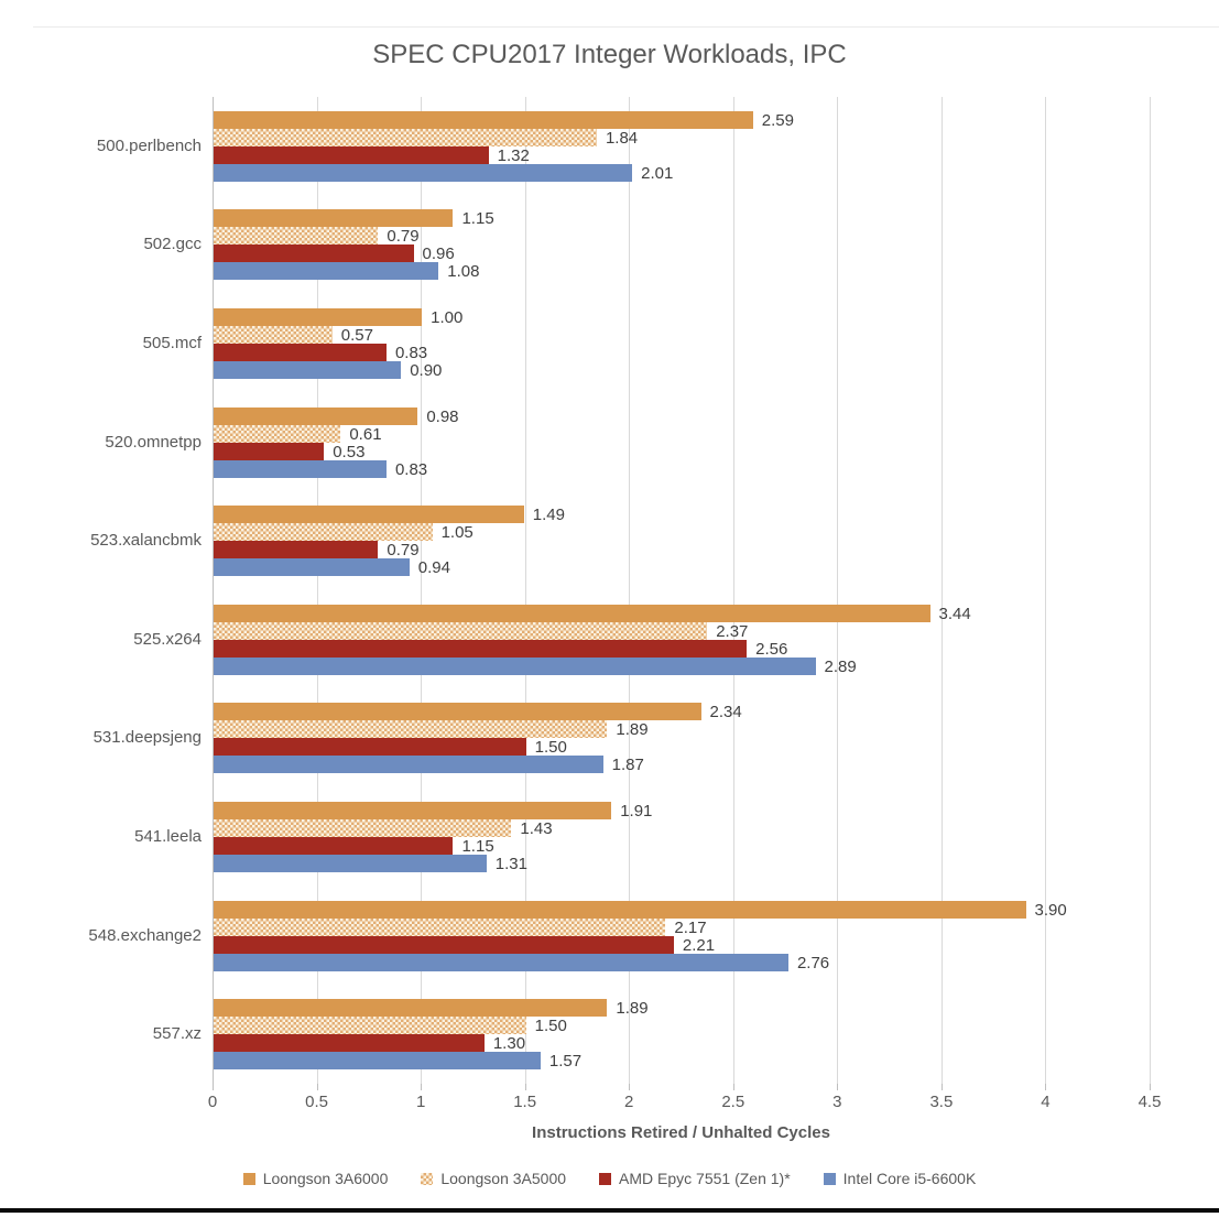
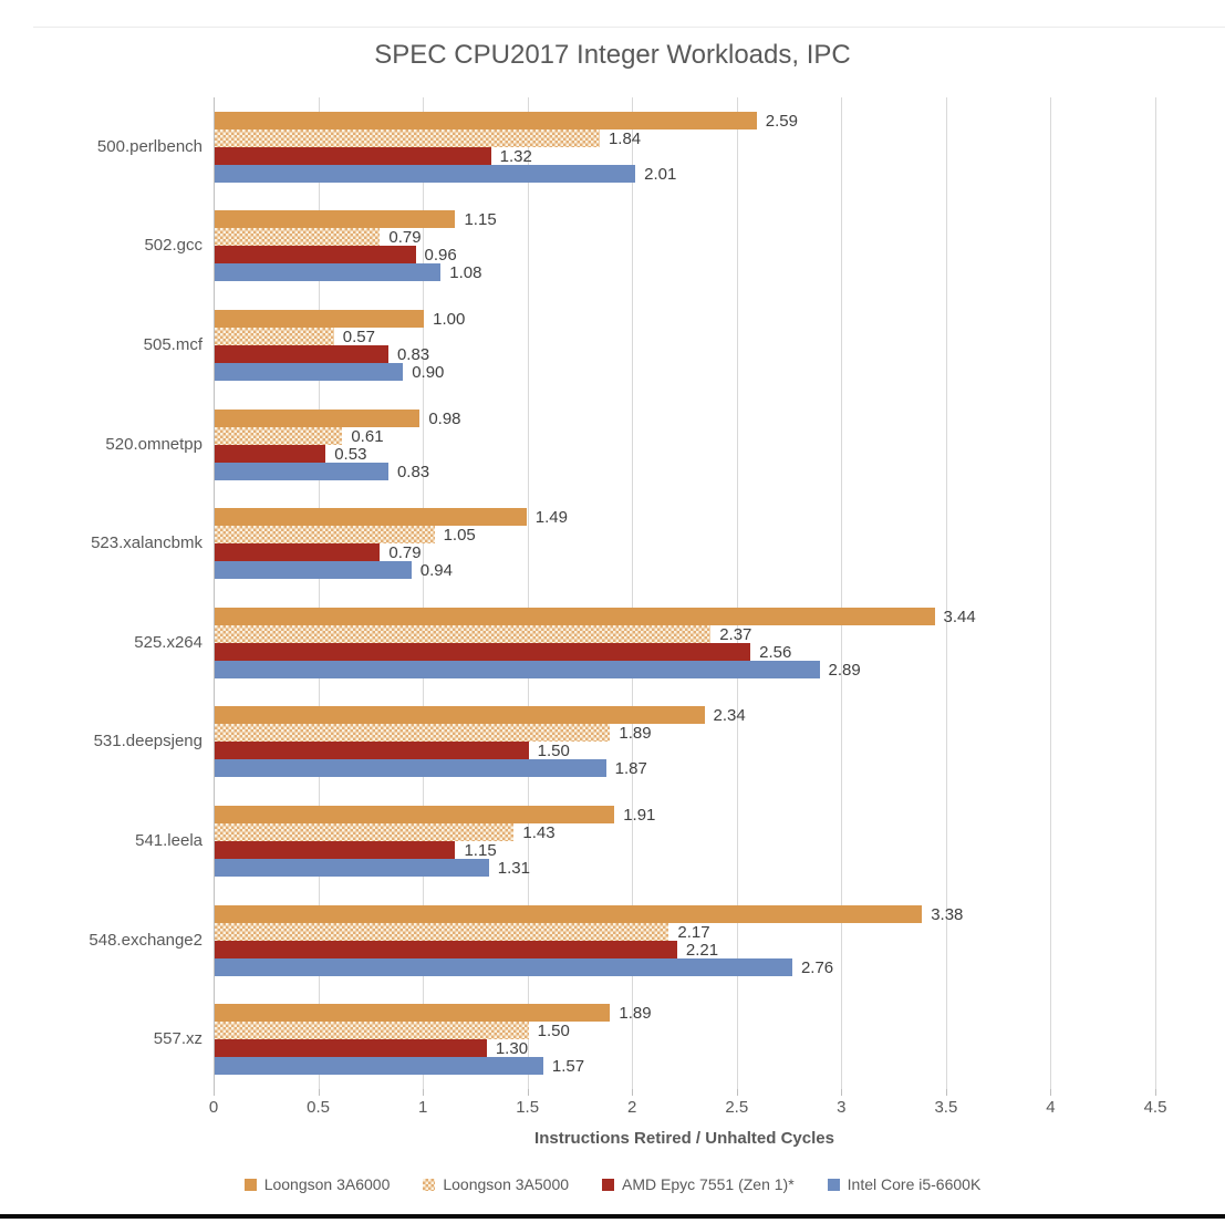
Loongson 3A6000/548.exchange2: 3.90 -> 3.38
